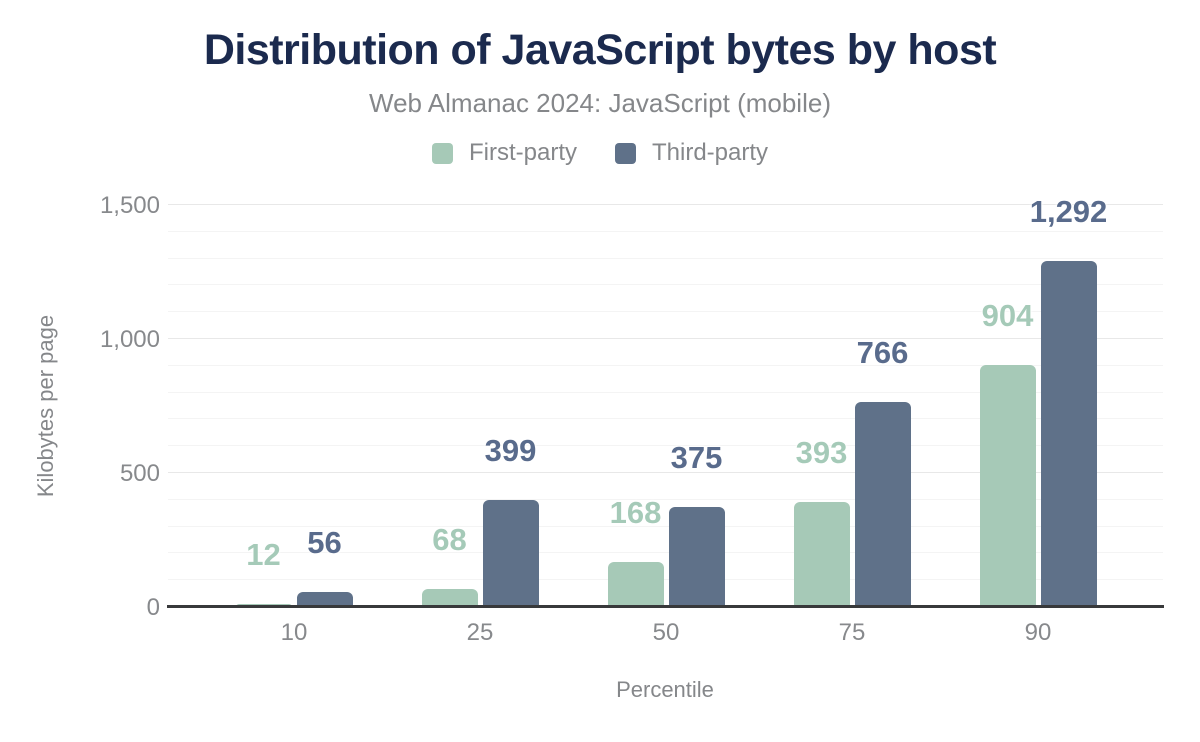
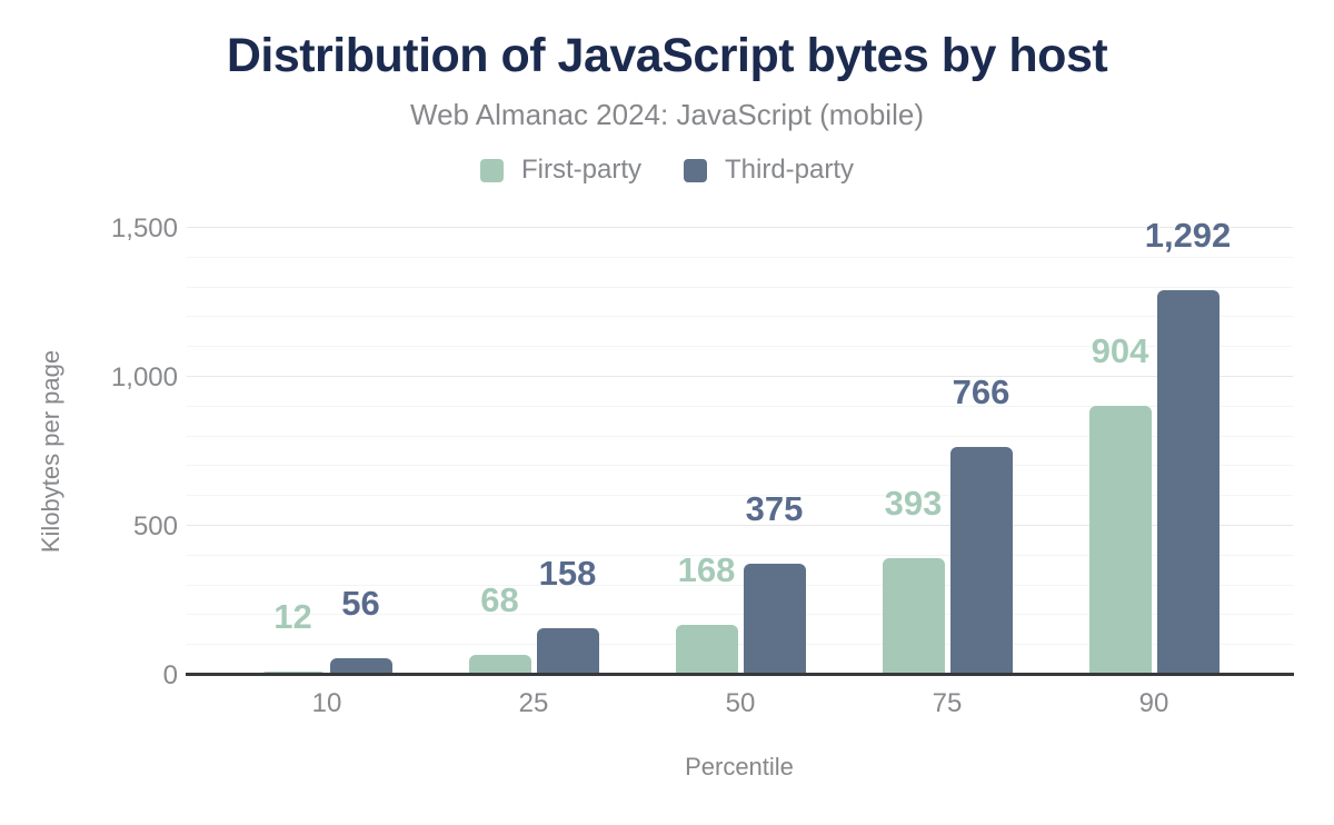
Third-party/25: 399 -> 158
